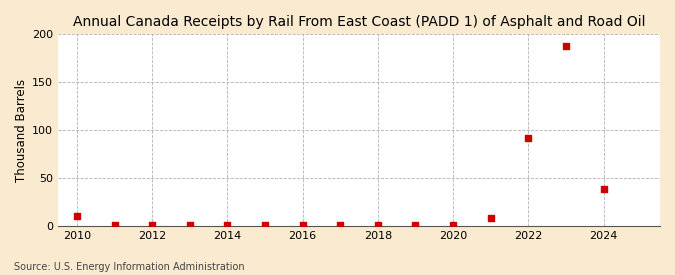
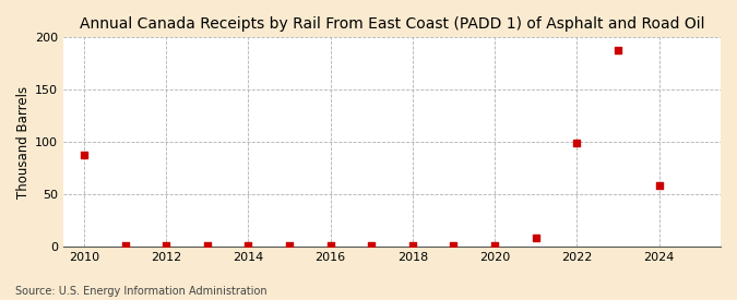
2010: 10 -> 88
2022: 92 -> 99
2024: 38 -> 58
